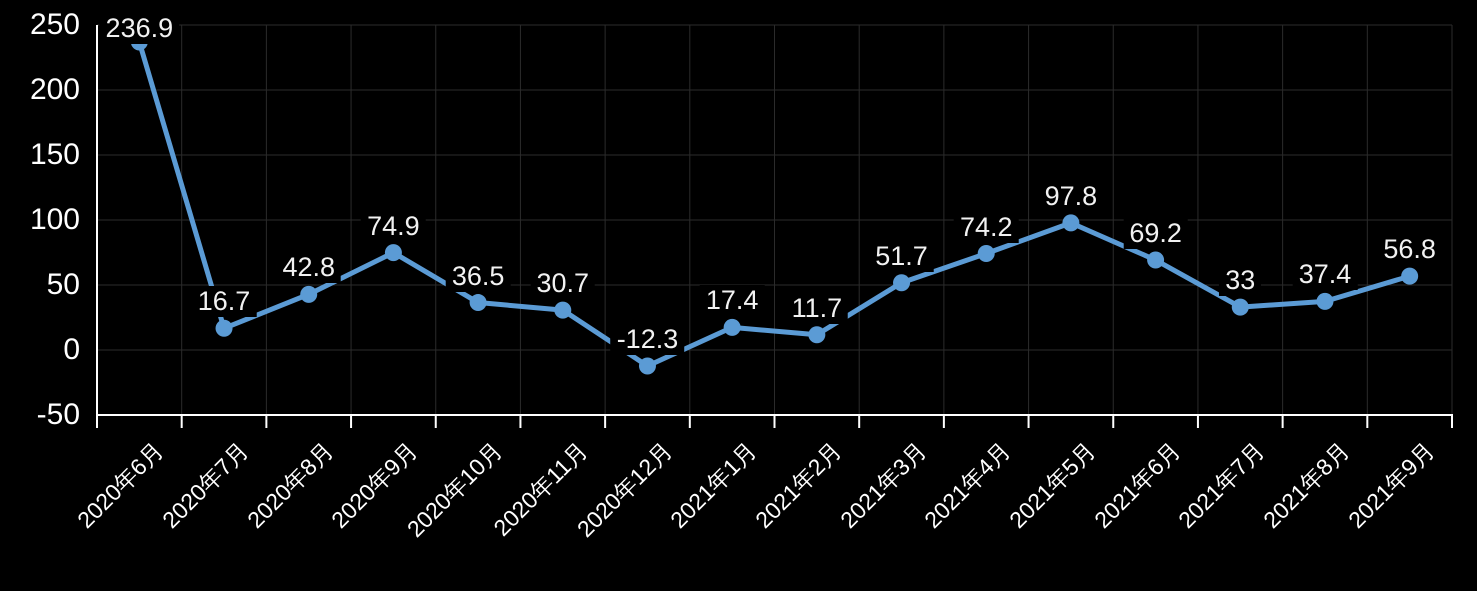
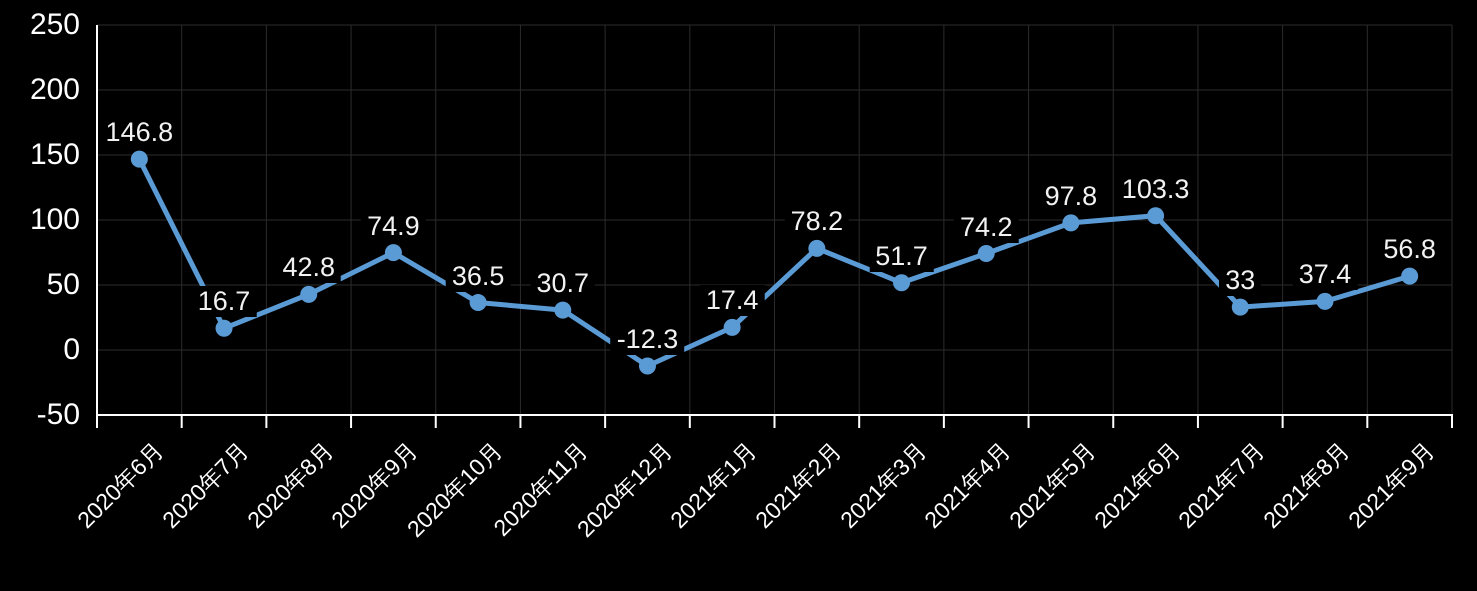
2020年6月: 236.9 -> 146.8
2021年2月: 11.7 -> 78.2
2021年6月: 69.2 -> 103.3
